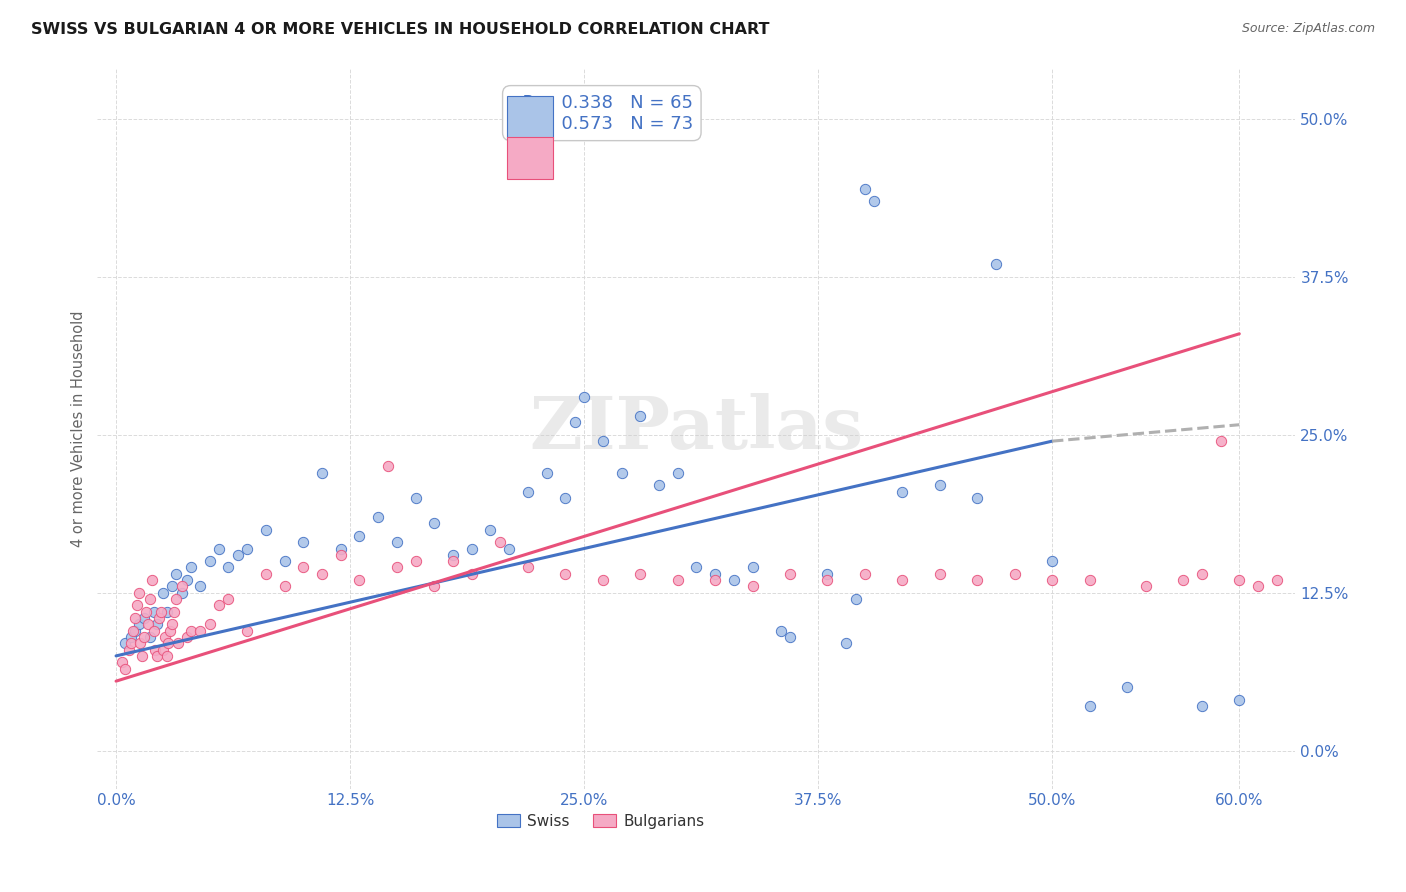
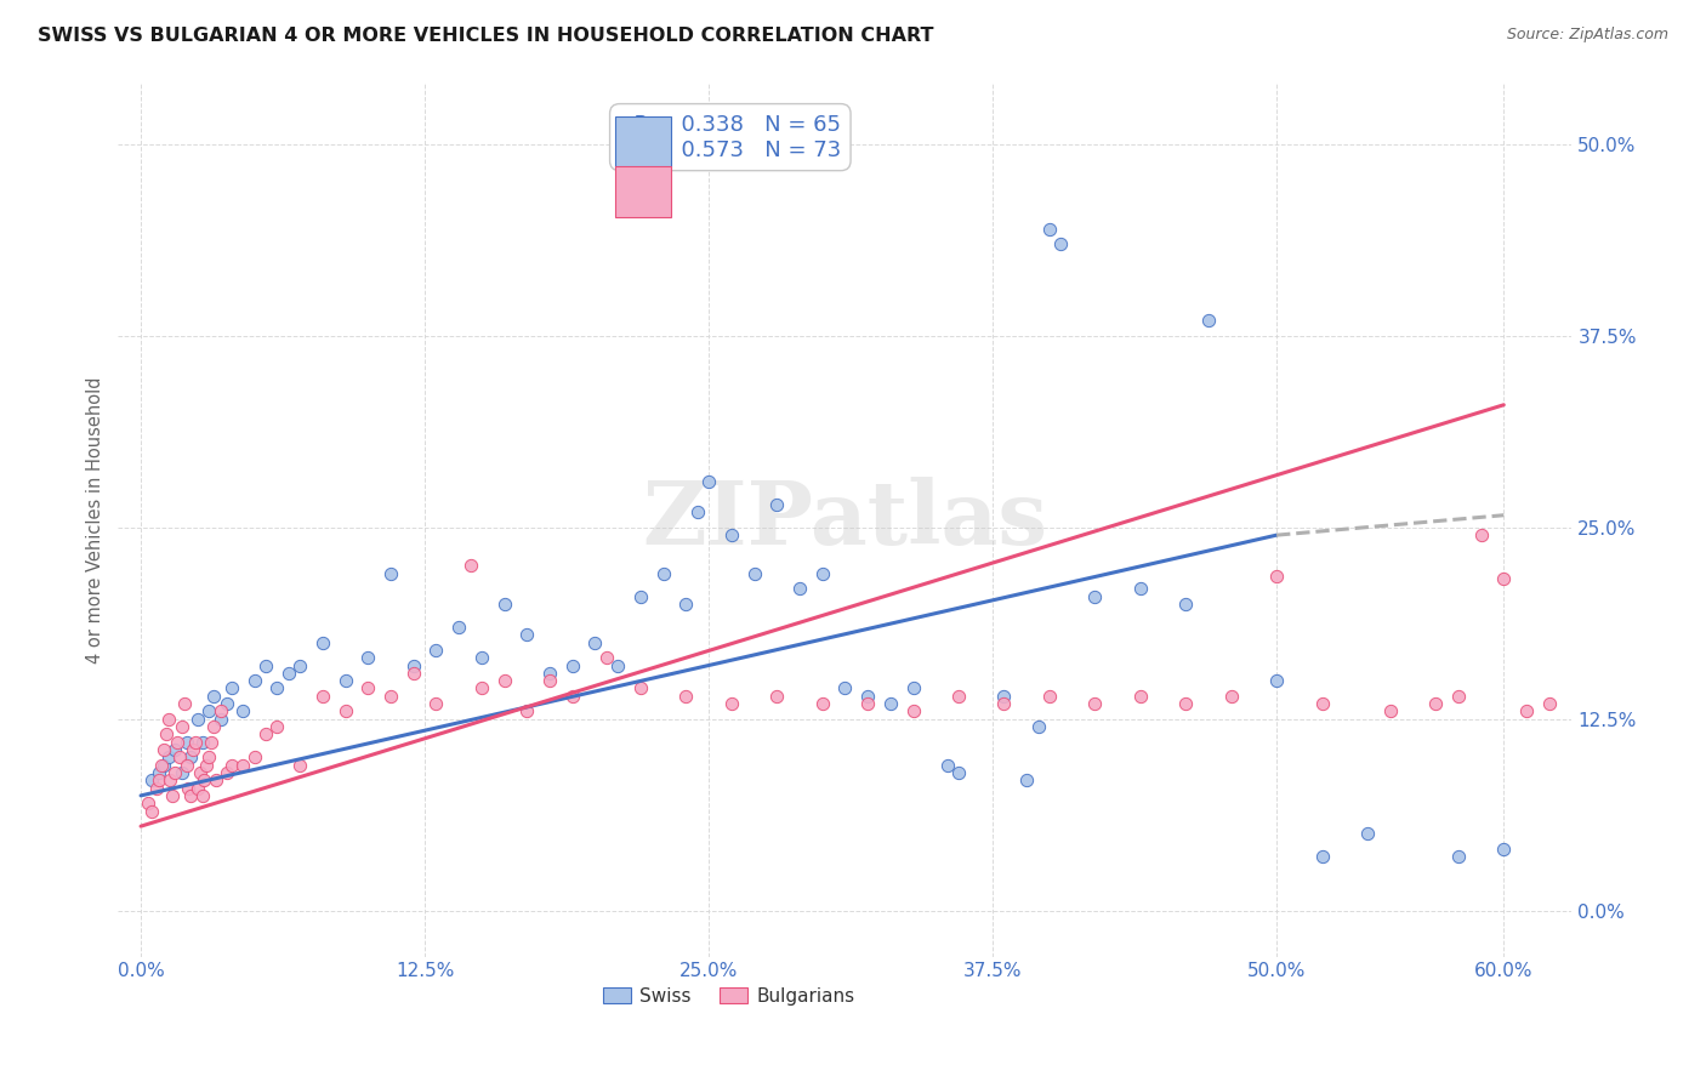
Bulgarians/50.0%: 13.5% -> 21.8%
Bulgarians/60.0%: 13.5% -> 21.7%
